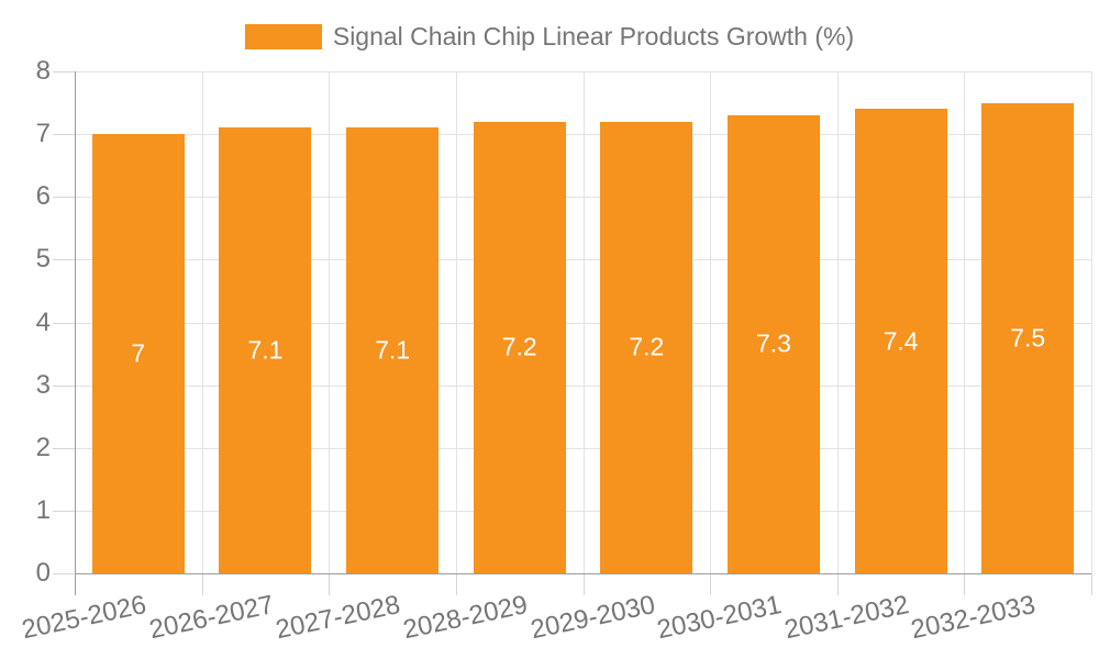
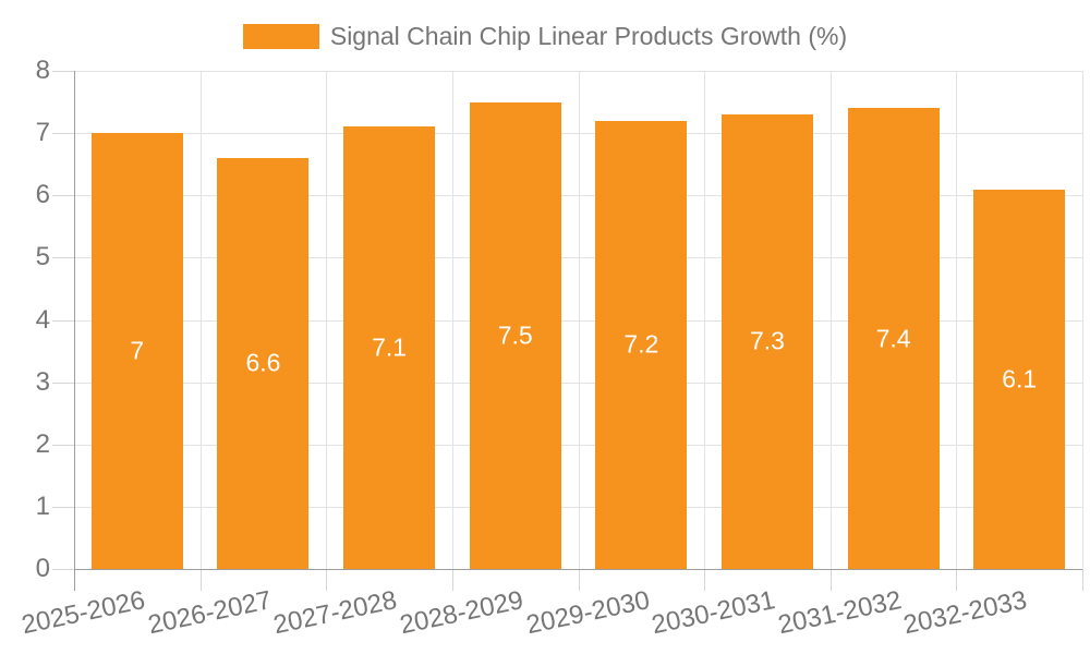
2026-2027: 7.1 -> 6.6
2028-2029: 7.2 -> 7.5
2032-2033: 7.5 -> 6.1
